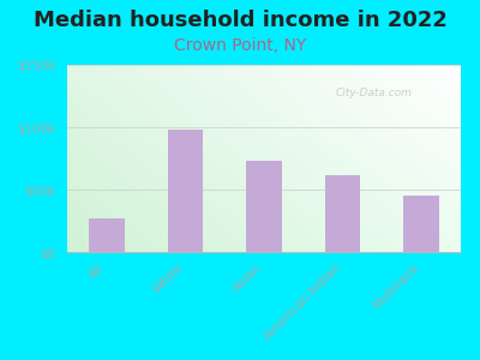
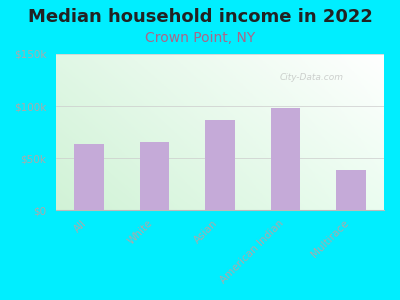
All: $27k -> $63k
White: $98k -> $65k
Asian: $73k -> $87k
American Indian: $62k -> $98k
Multirace: $45k -> $38k
